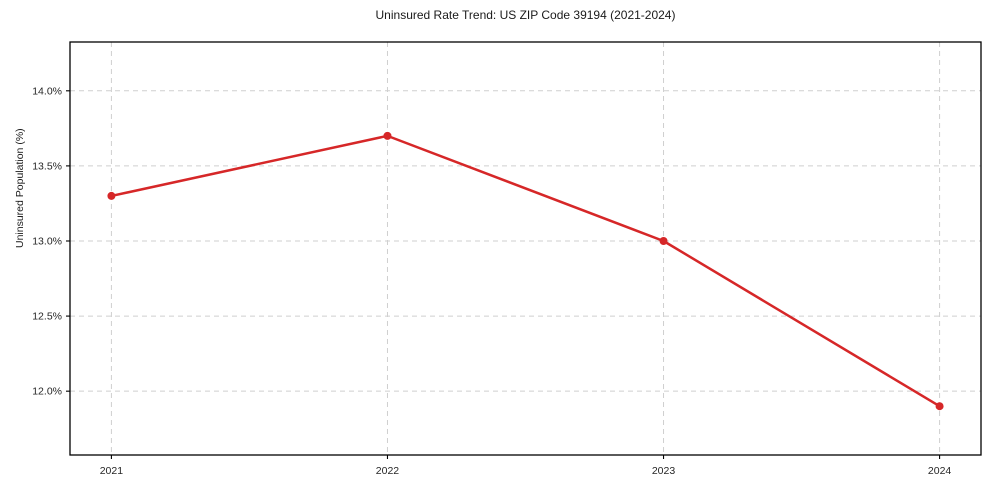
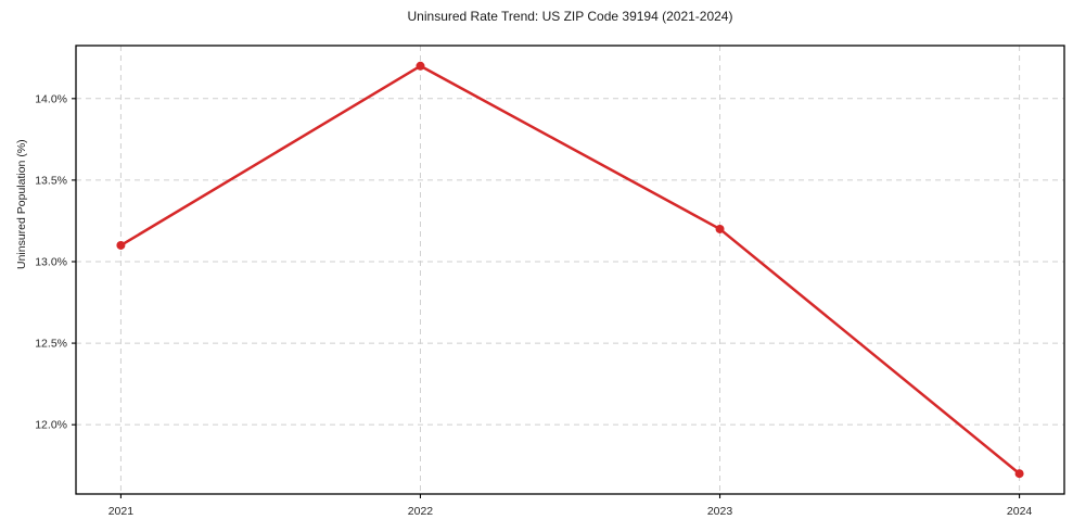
2021: 13.3% -> 13.1%
2022: 13.7% -> 14.2%
2023: 13.0% -> 13.2%
2024: 11.9% -> 11.7%
